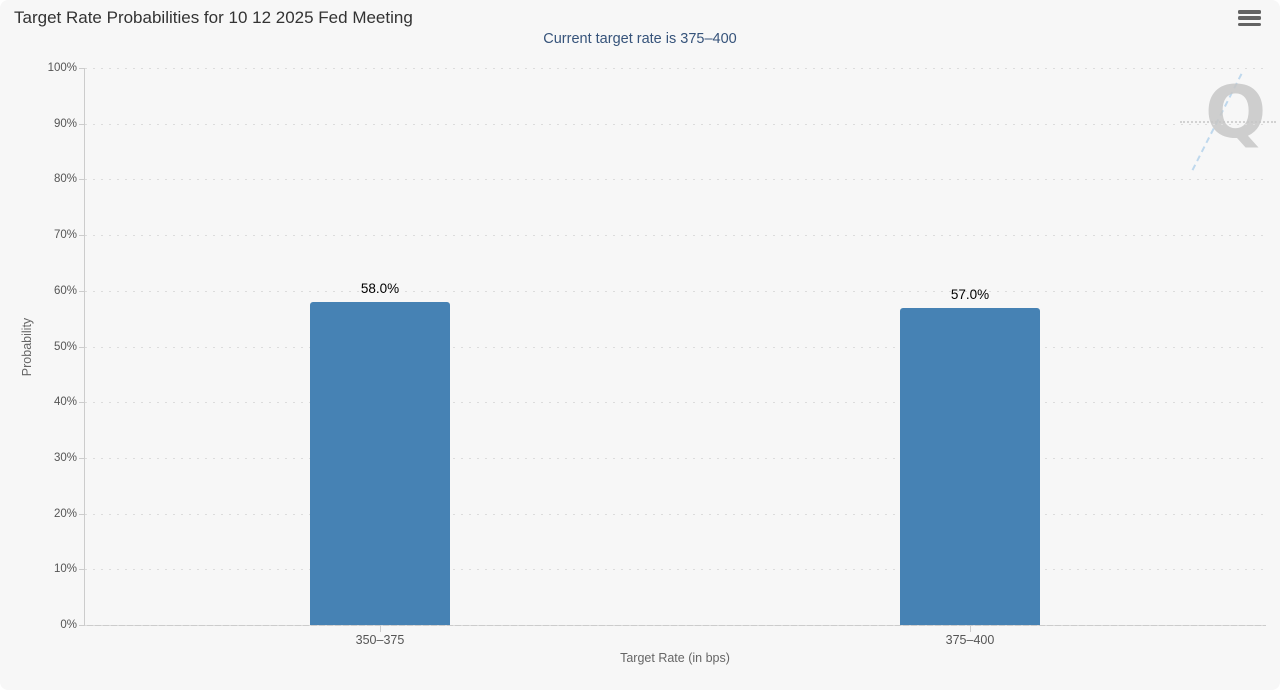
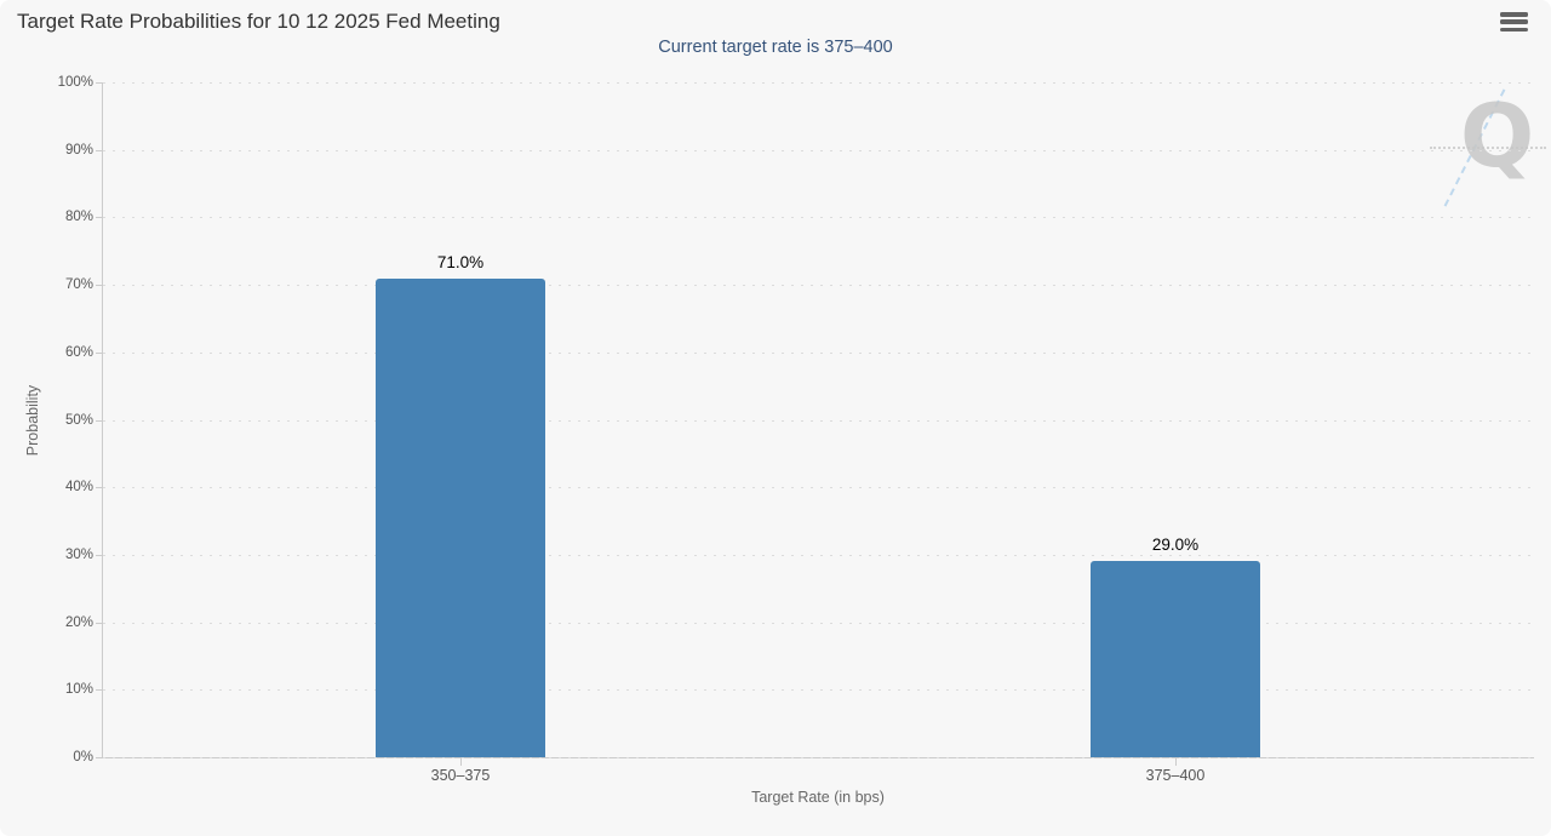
350–375: 58.0% -> 71.0%
375–400: 57.0% -> 29.0%
